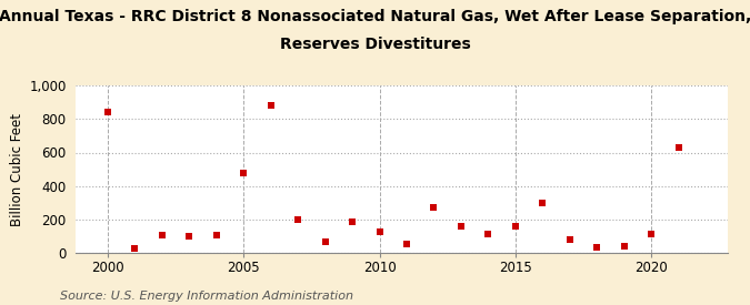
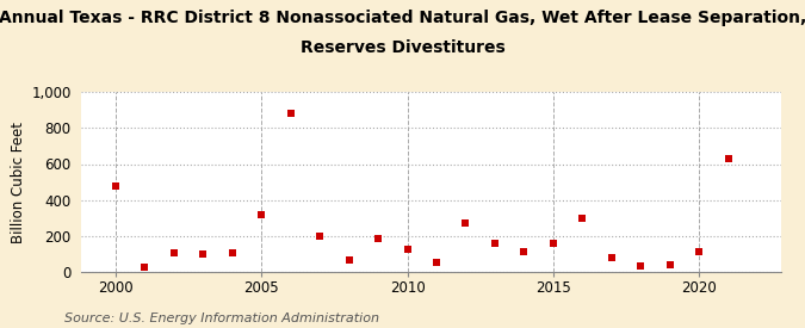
2000: 840 -> 480
2005: 480 -> 320
